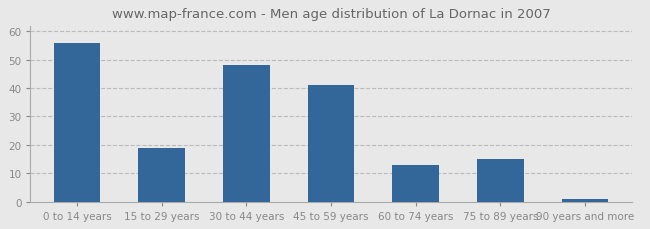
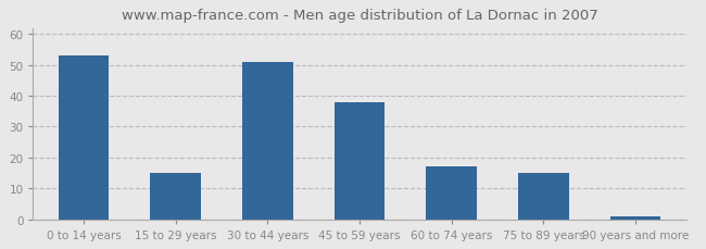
0 to 14 years: 56 -> 53
15 to 29 years: 19 -> 15
30 to 44 years: 48 -> 51
45 to 59 years: 41 -> 38
60 to 74 years: 13 -> 17
